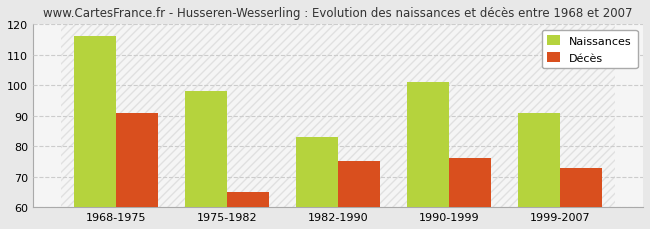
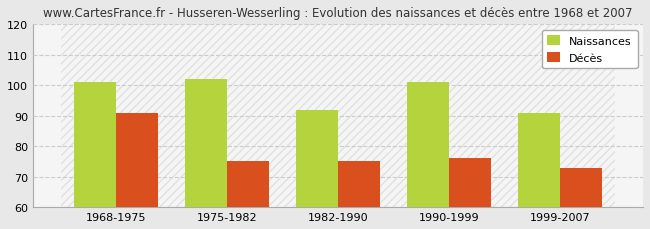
Naissances/1968-1975: 116 -> 101
Naissances/1975-1982: 98 -> 102
Décès/1975-1982: 65 -> 75
Naissances/1982-1990: 83 -> 92
